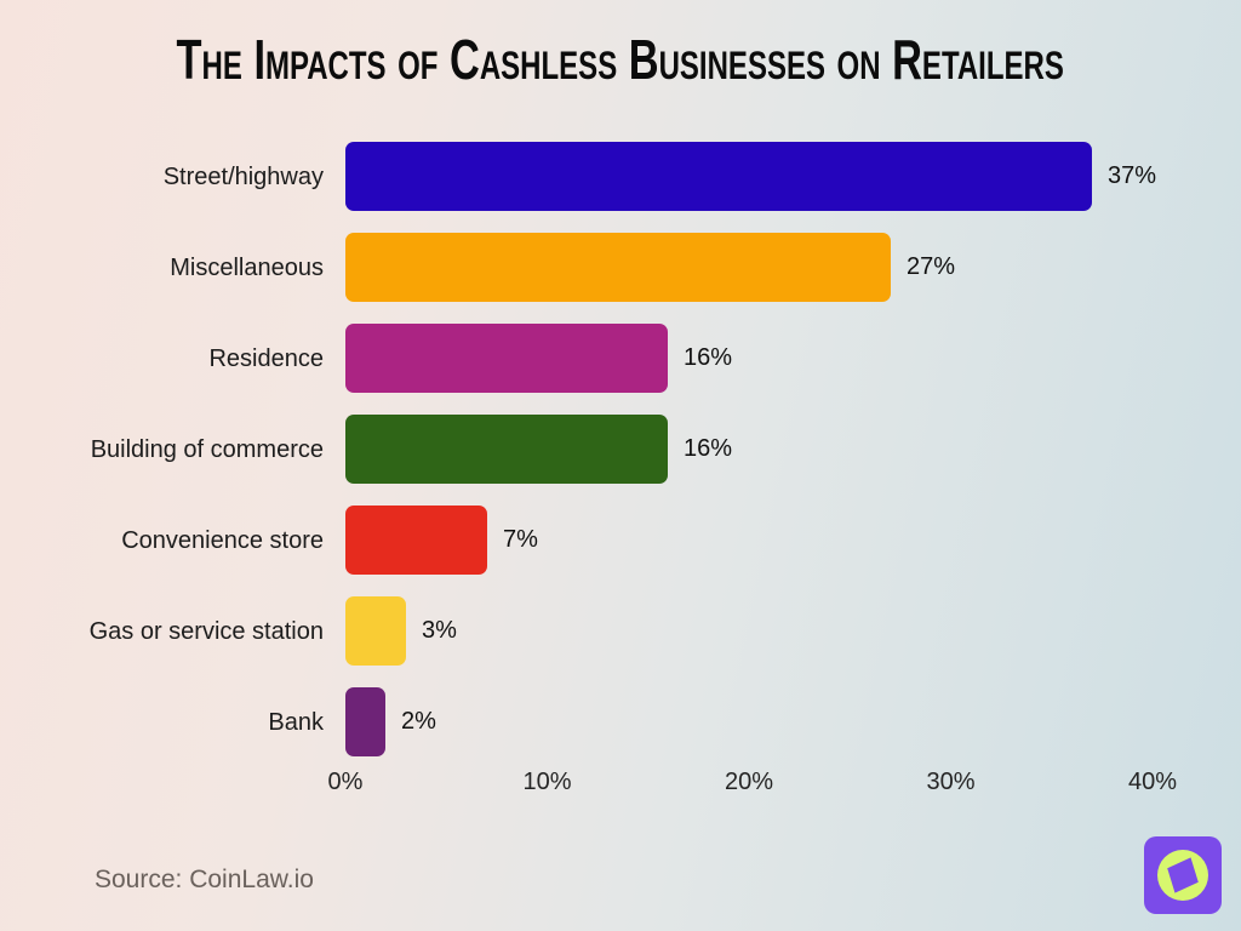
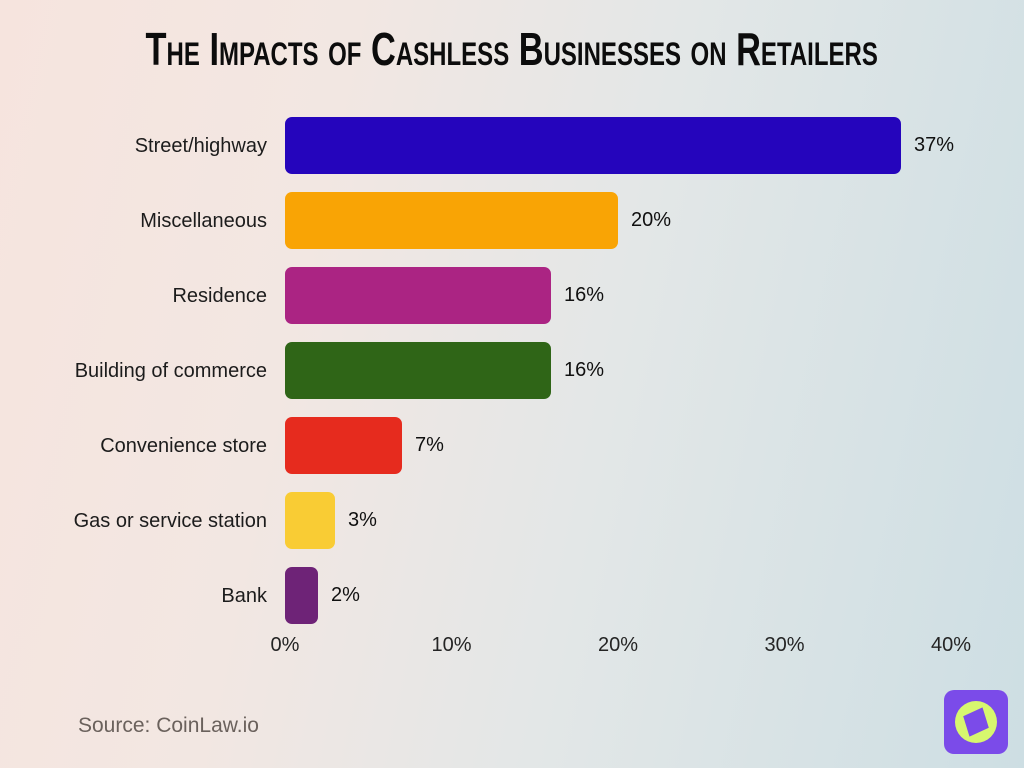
Miscellaneous: 27% -> 20%
